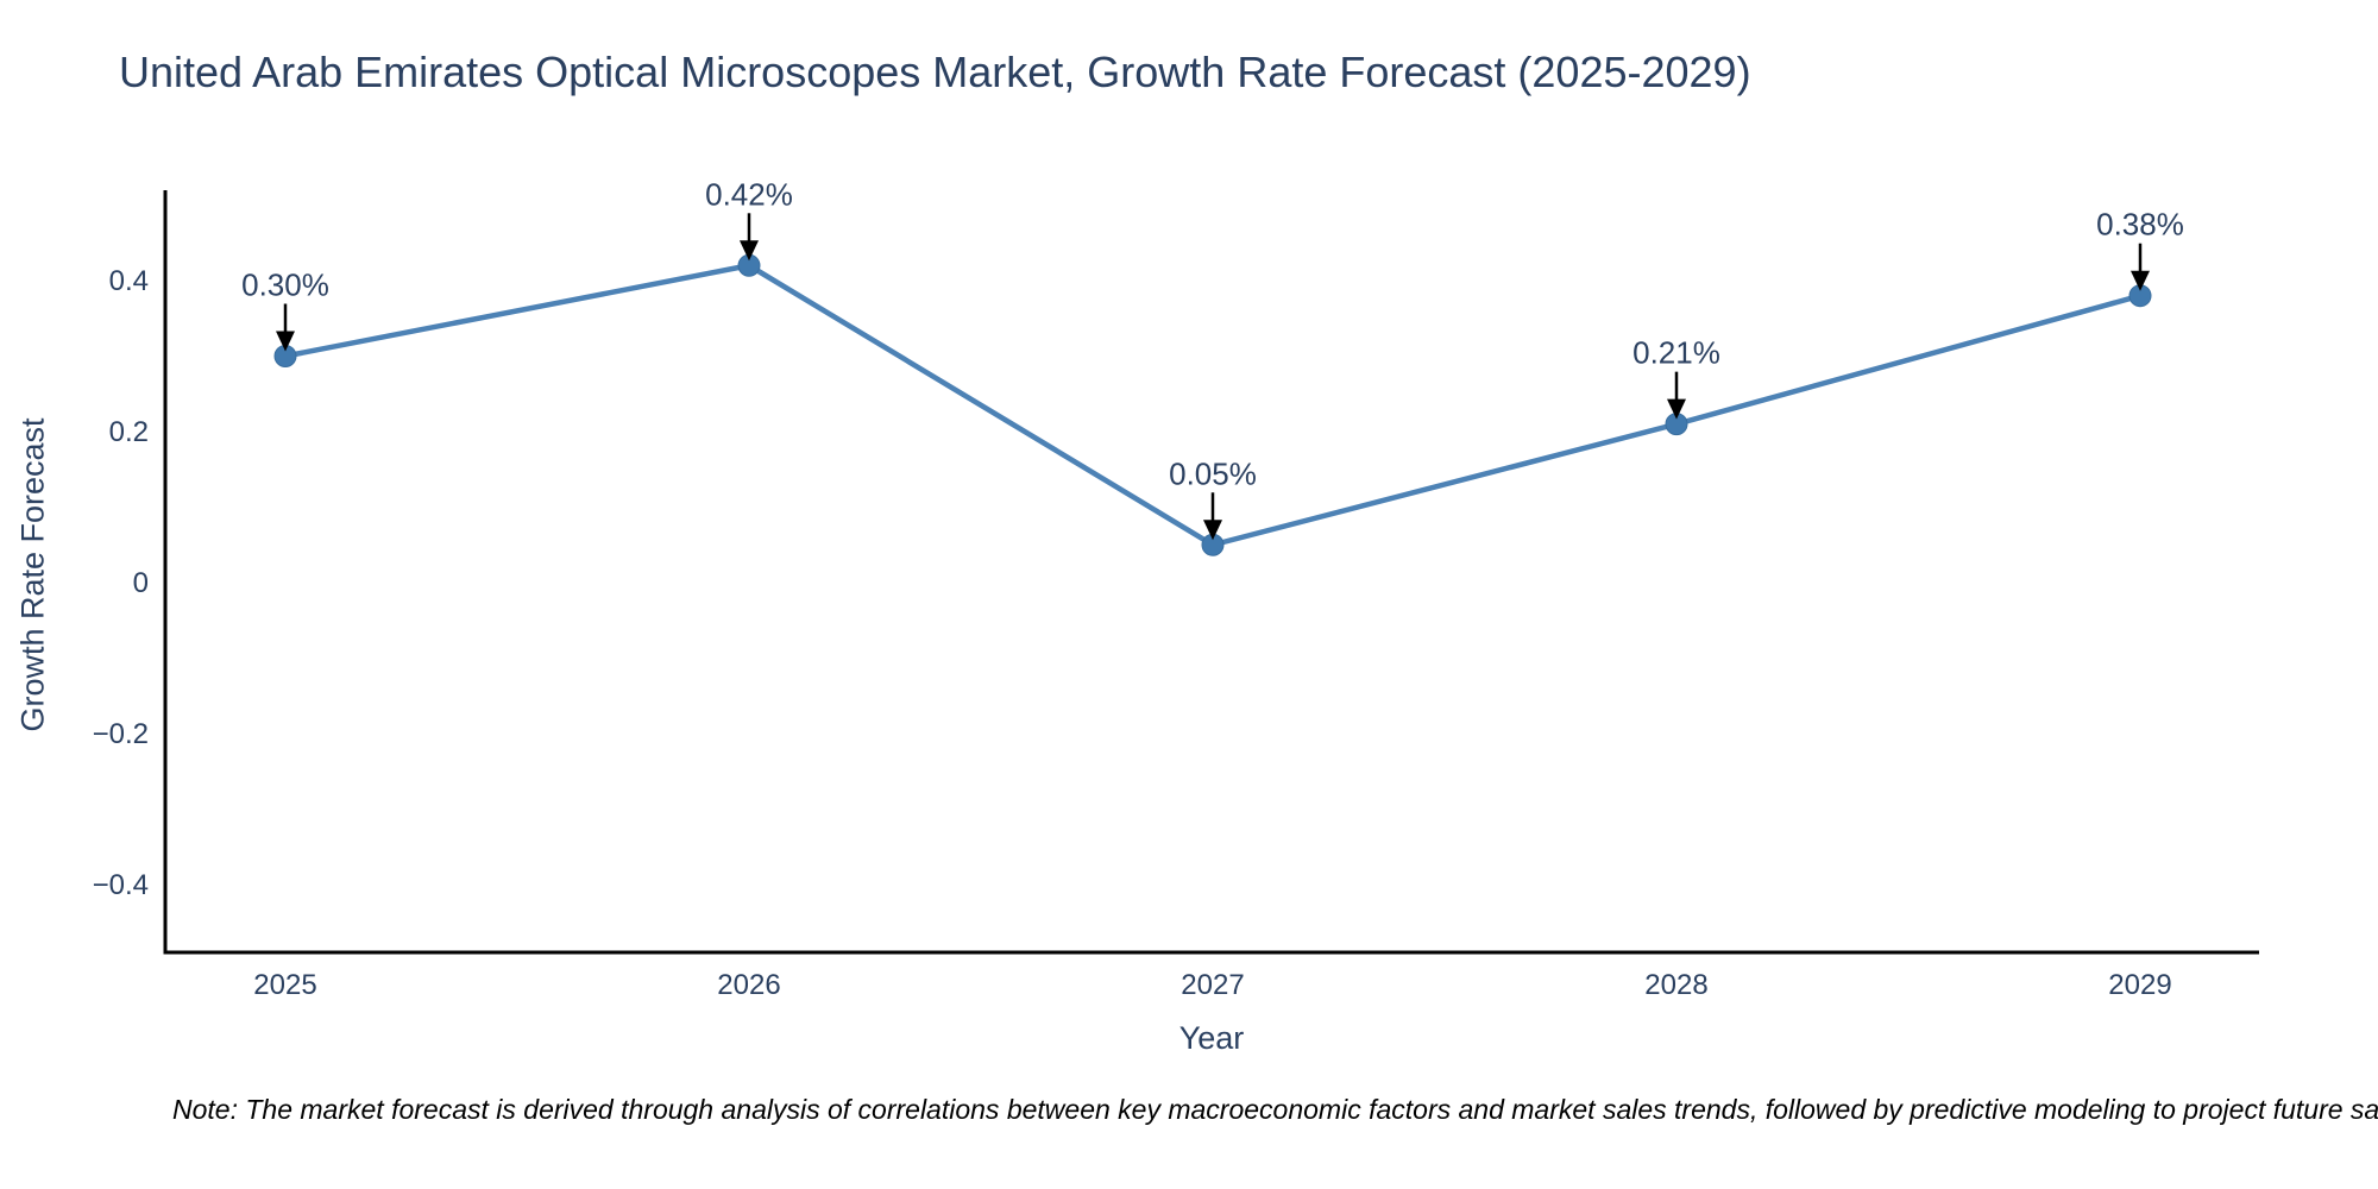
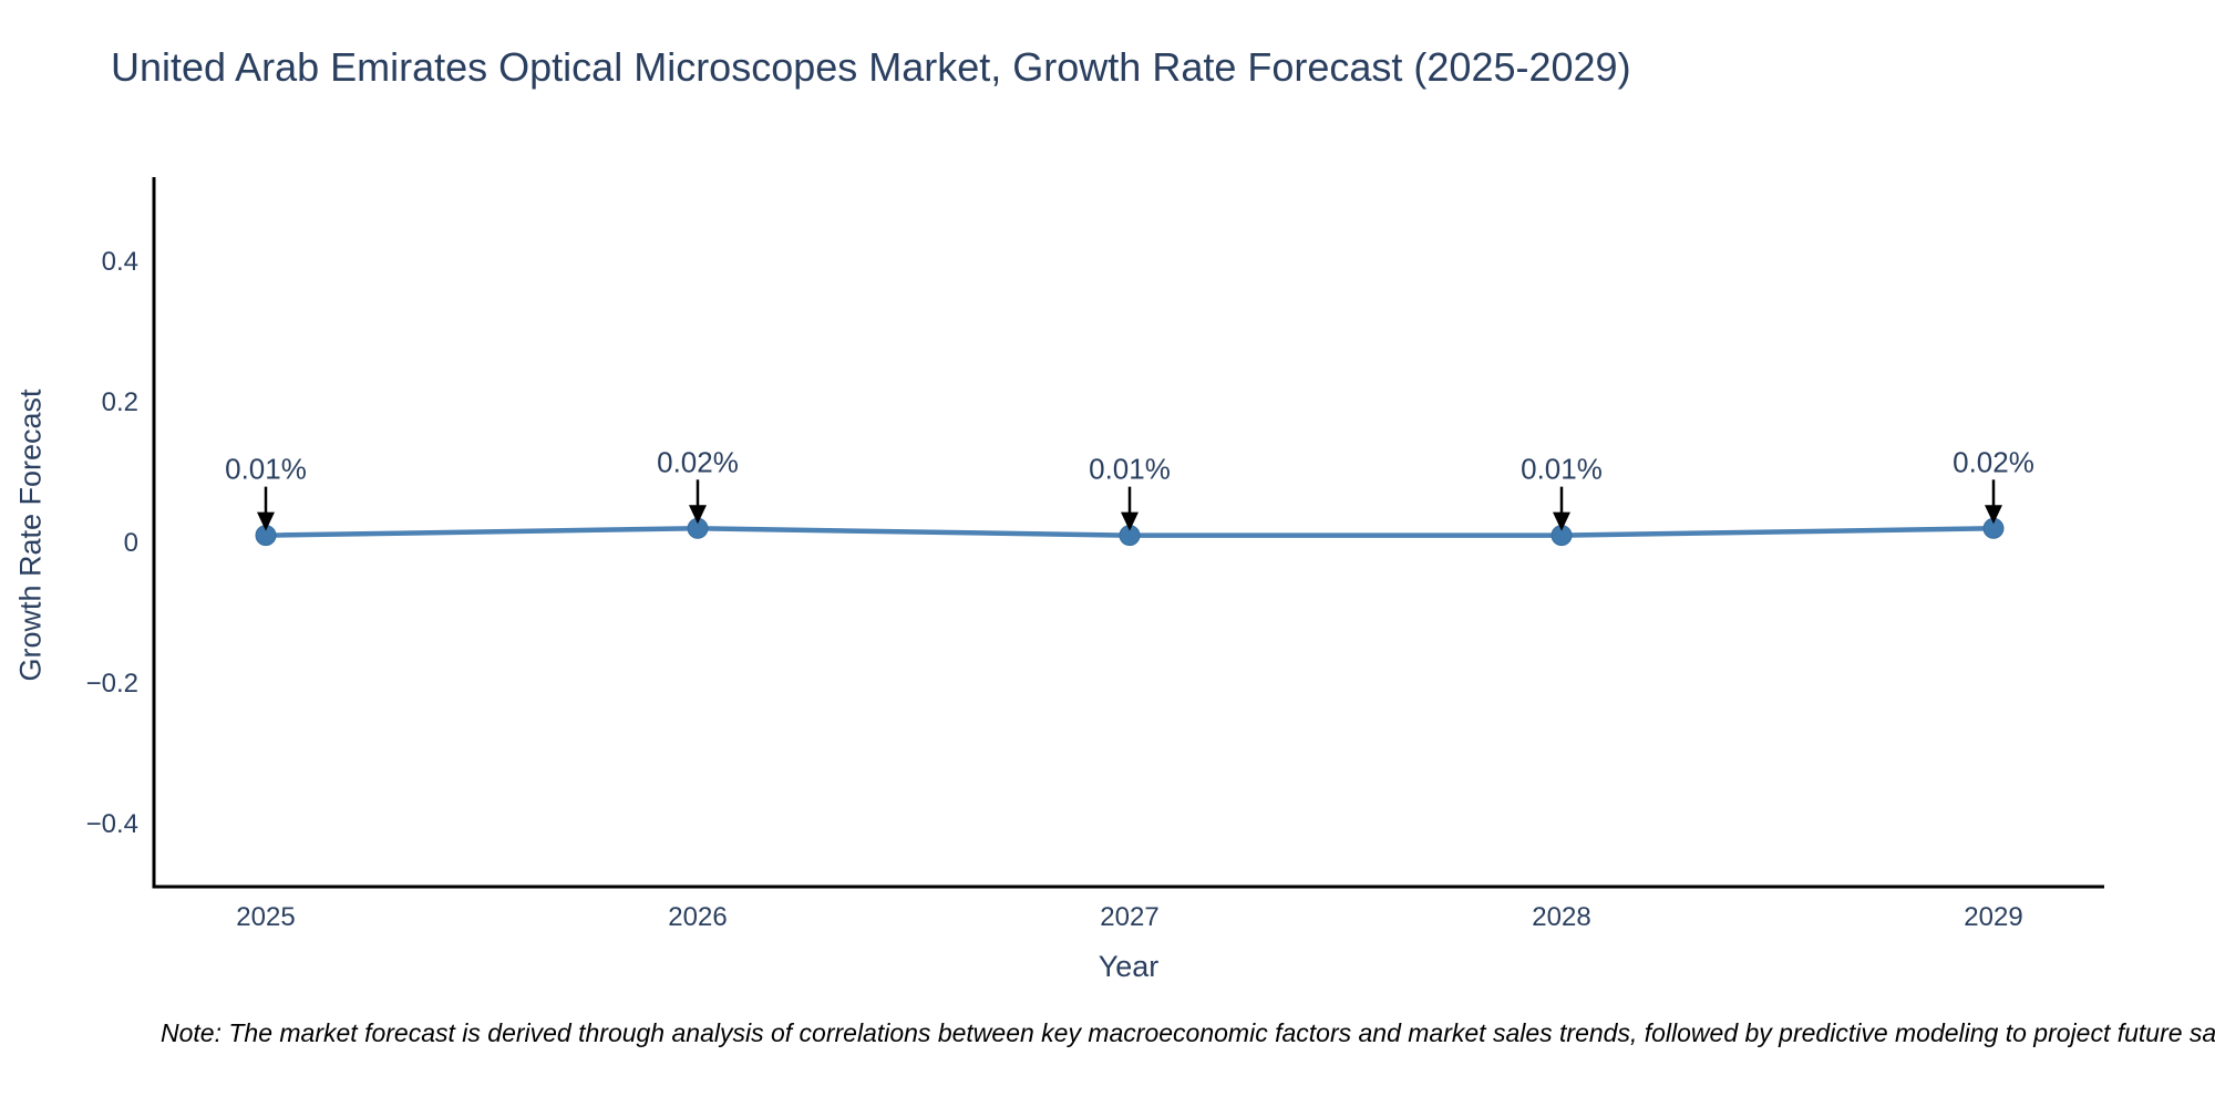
2025: 0.30% -> 0.01%
2026: 0.42% -> 0.02%
2027: 0.05% -> 0.01%
2028: 0.21% -> 0.01%
2029: 0.38% -> 0.02%
